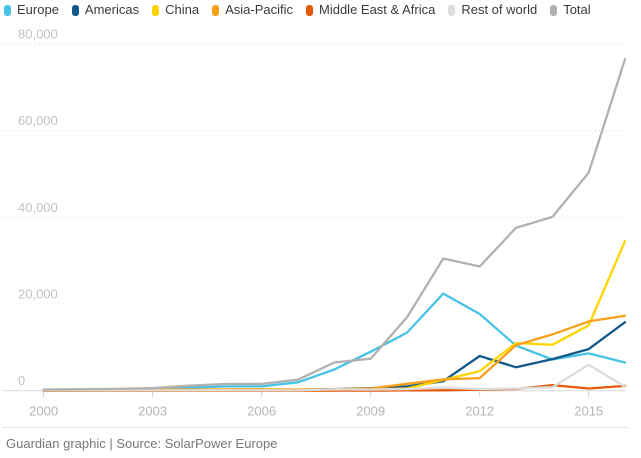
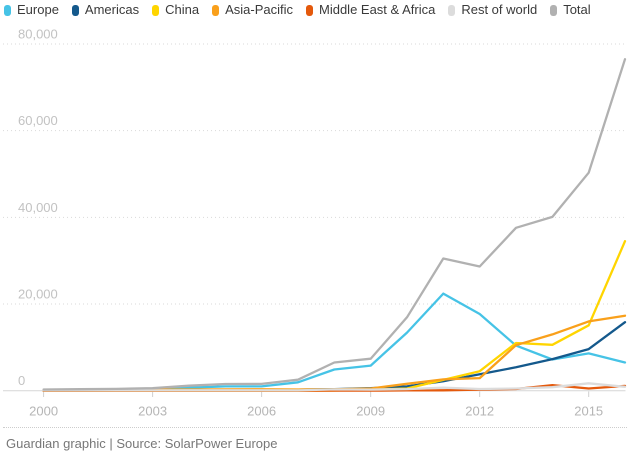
Europe/2009: 9000 -> 6000
Americas/2012: 8000 -> 4000
Rest of world/2015: 6000 -> 2000
